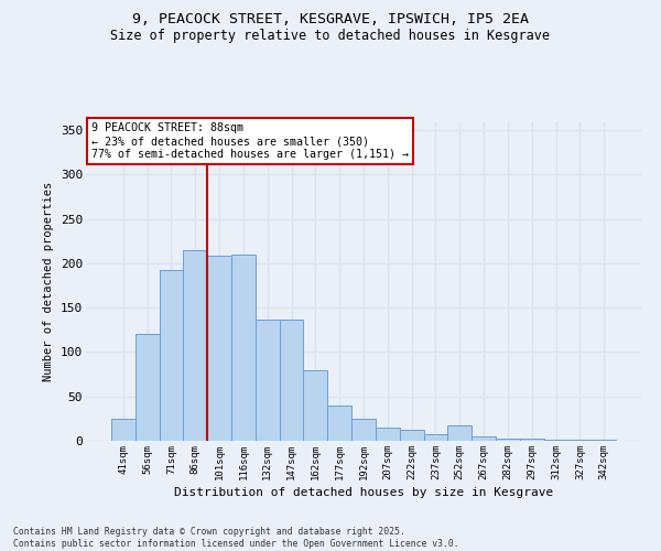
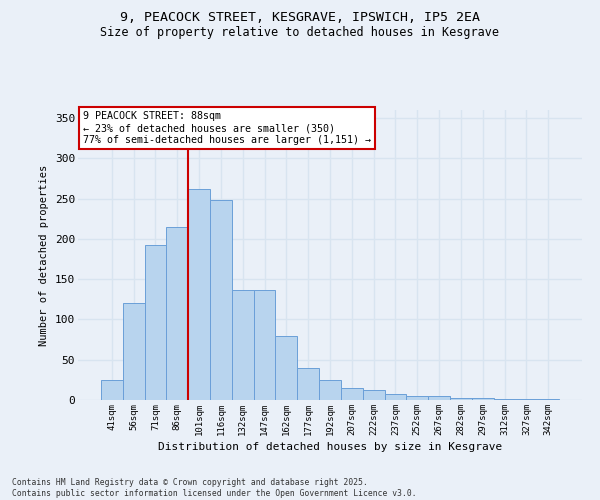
101sqm: 208 -> 262
116sqm: 210 -> 248
252sqm: 18 -> 5
